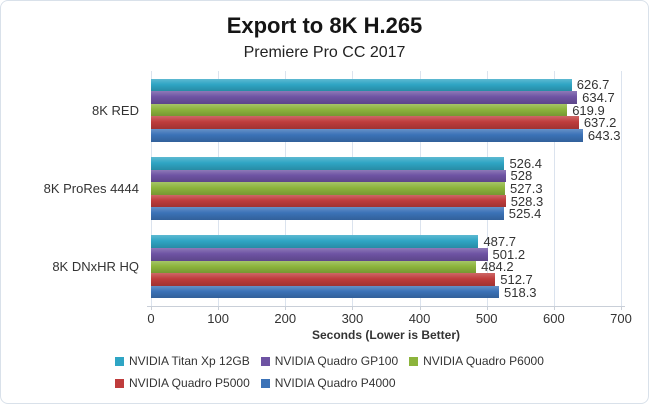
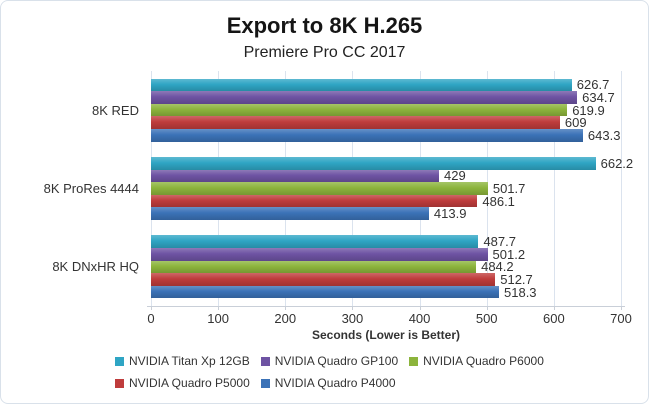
NVIDIA Quadro P5000/8K RED: 637.2 -> 609
NVIDIA Titan Xp 12GB/8K ProRes 4444: 526.4 -> 662.2
NVIDIA Quadro GP100/8K ProRes 4444: 528 -> 429
NVIDIA Quadro P6000/8K ProRes 4444: 527.3 -> 501.7
NVIDIA Quadro P5000/8K ProRes 4444: 528.3 -> 486.1
NVIDIA Quadro P4000/8K ProRes 4444: 525.4 -> 413.9
